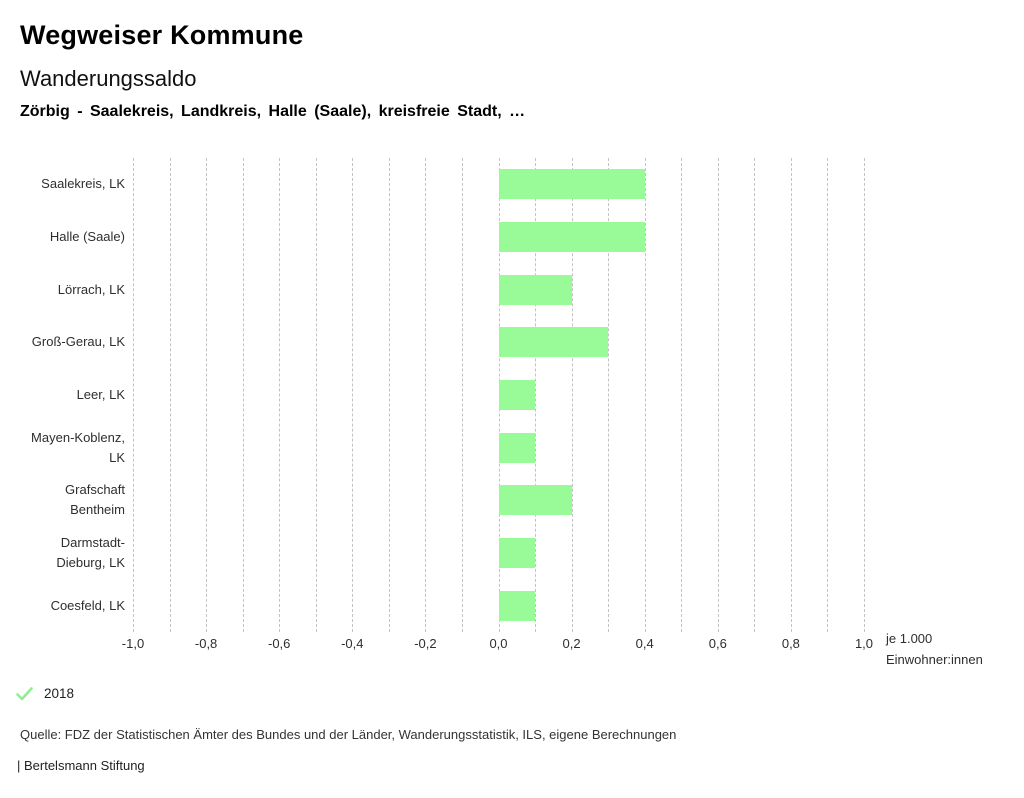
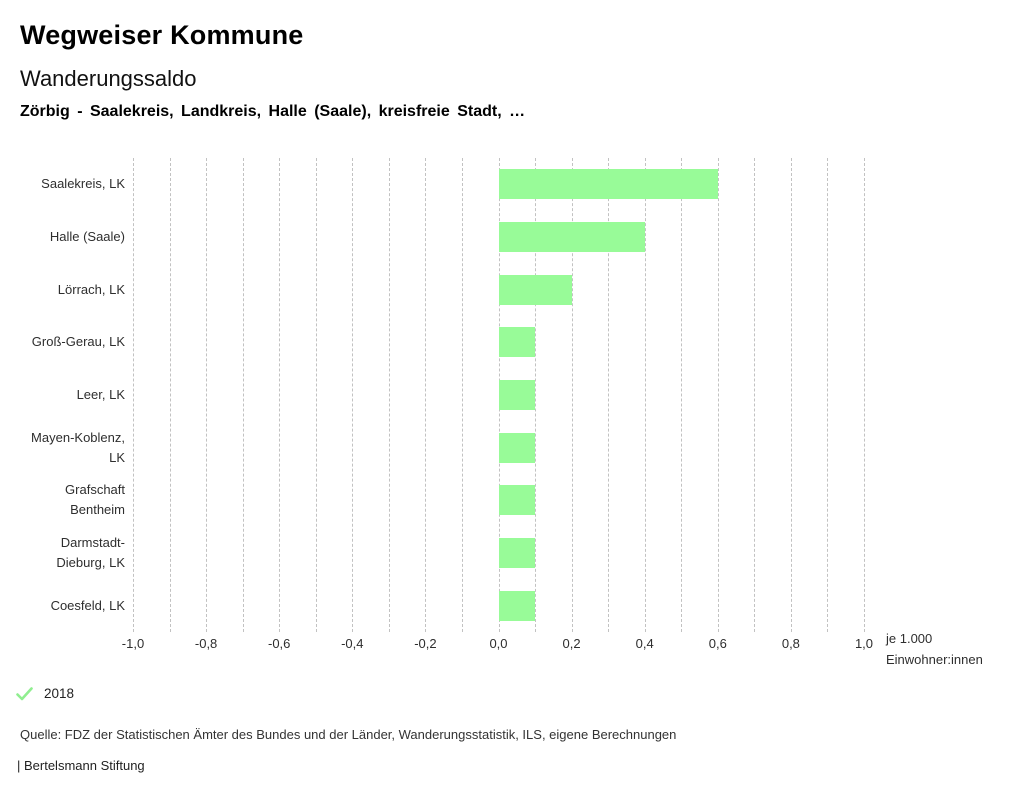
Saalekreis, LK: 0,4 -> 0,6
Groß-Gerau, LK: 0,3 -> 0,1
Grafschaft Bentheim: 0,2 -> 0,1
